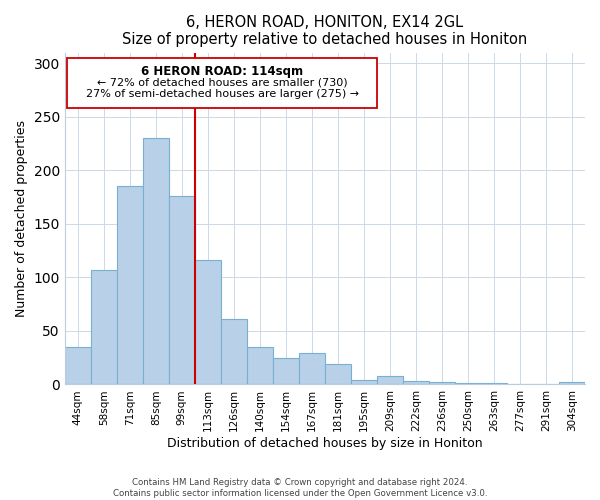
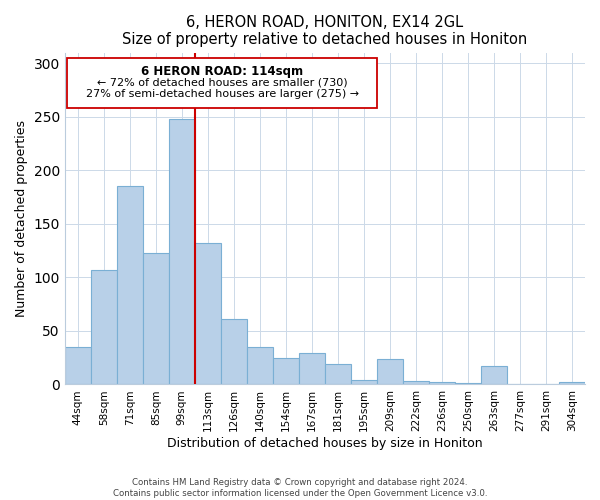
85sqm: 230 -> 123
99sqm: 176 -> 248
113sqm: 116 -> 132
209sqm: 8 -> 24
263sqm: 1 -> 17
